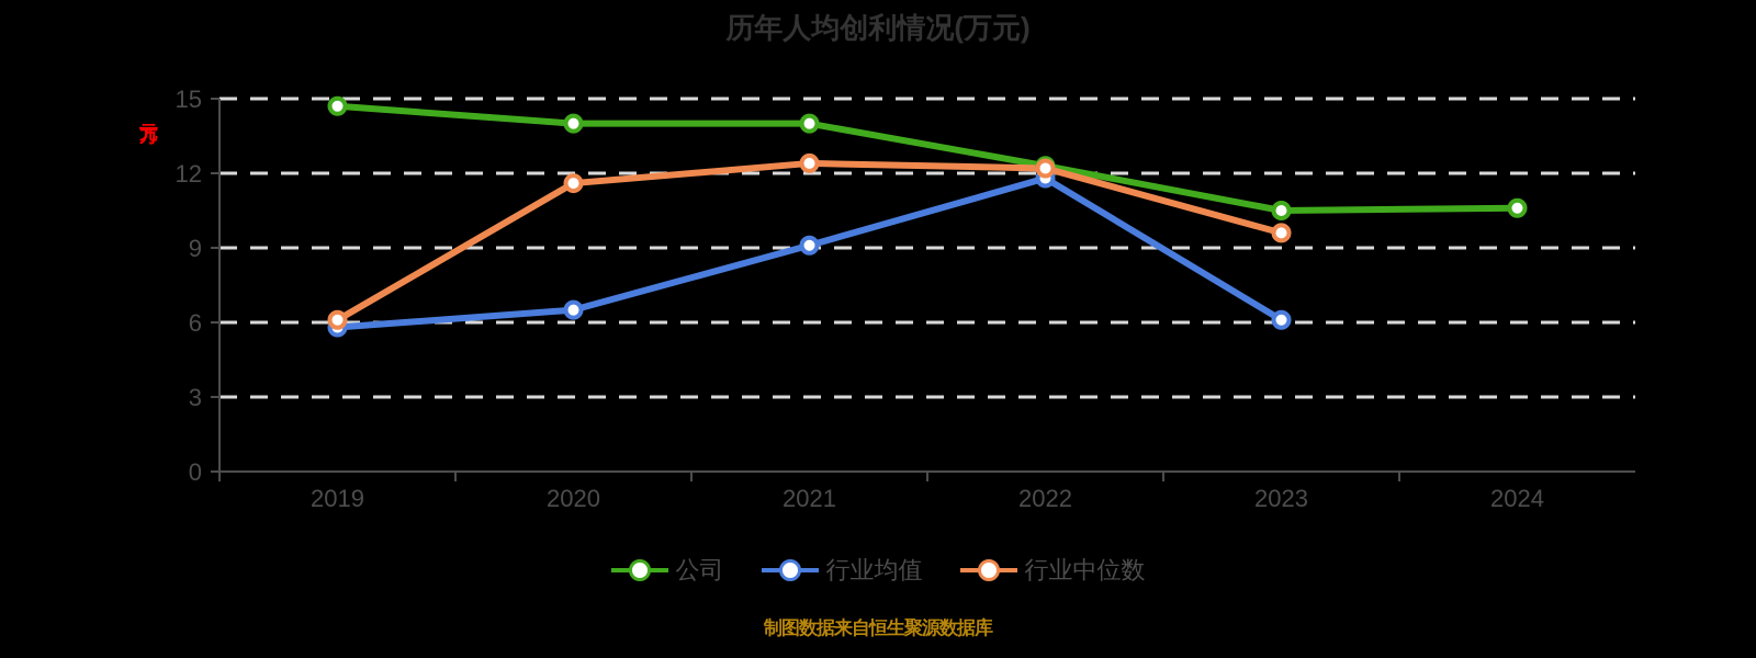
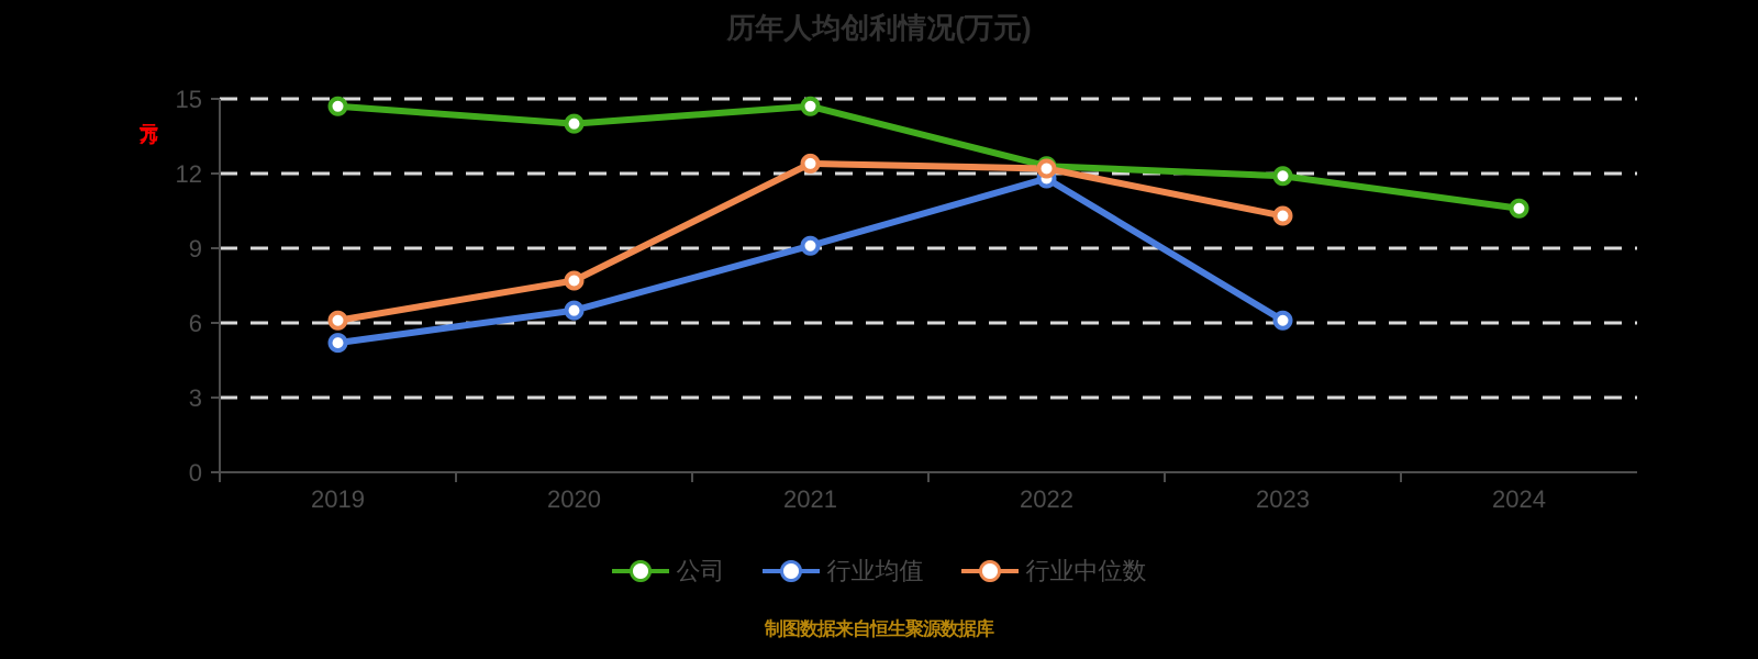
行业均值/2019: 5.8 -> 5.2
行业中位数/2020: 11.6 -> 7.7
公司/2021: 14.0 -> 14.7
公司/2023: 10.5 -> 11.9
行业中位数/2023: 9.6 -> 10.3
